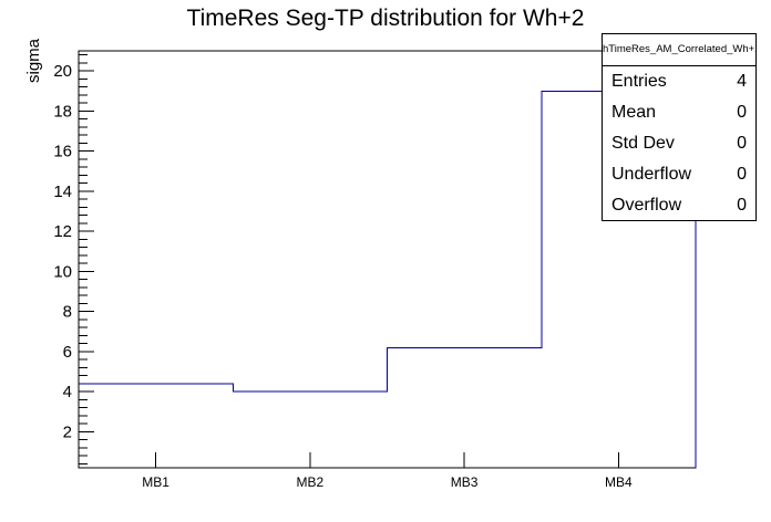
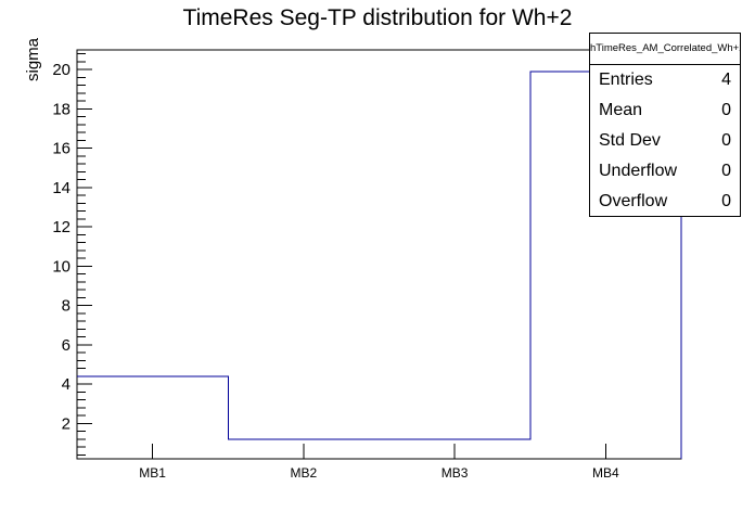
MB2: 4.0 -> 1.2
MB3: 6.2 -> 1.2
MB4: 19.0 -> 19.9
